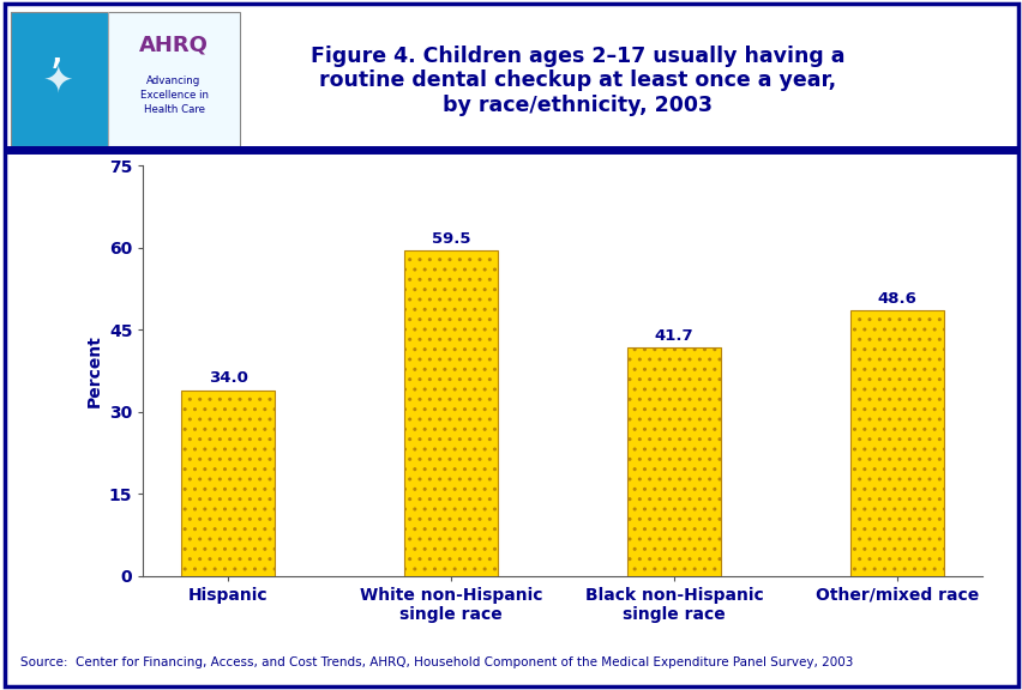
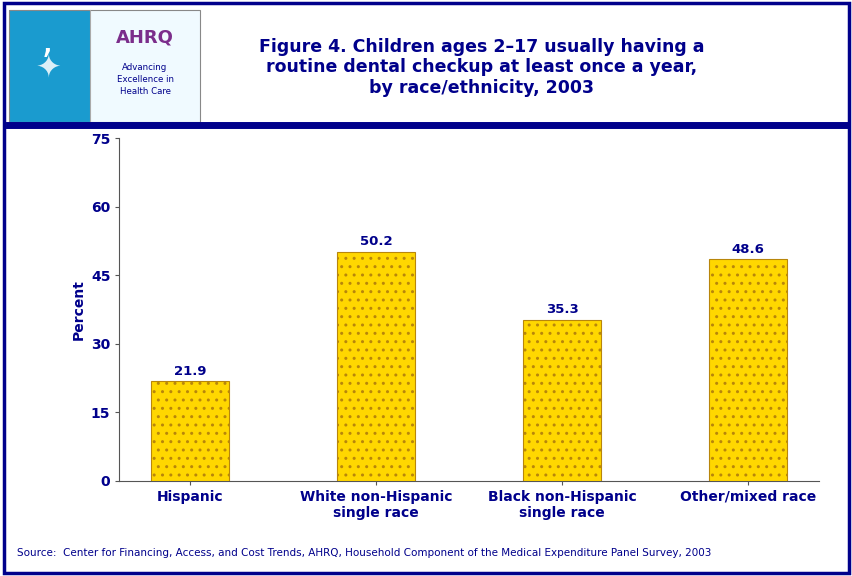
Hispanic: 34.0 -> 21.9
White non-Hispanic single race: 59.5 -> 50.2
Black non-Hispanic single race: 41.7 -> 35.3
